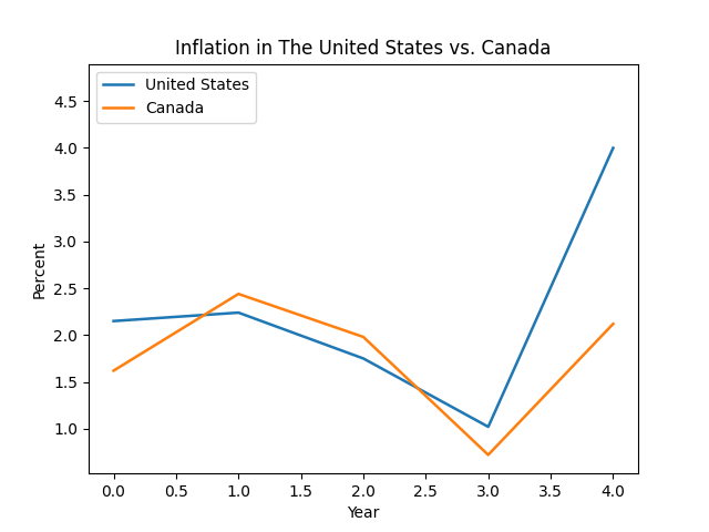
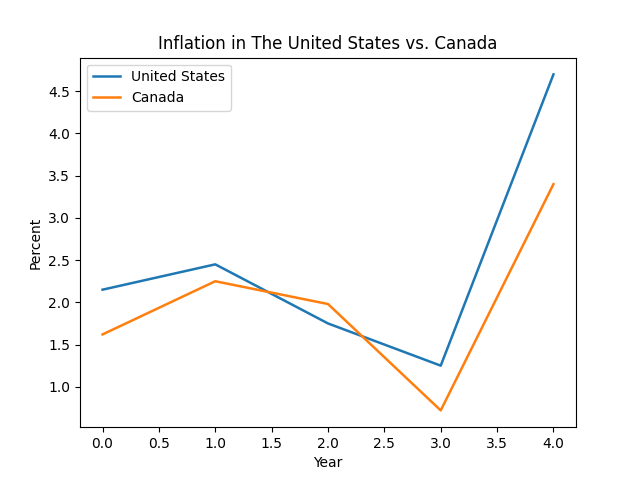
United States/1.0: 2.24 -> 2.45
Canada/1.0: 2.44 -> 2.25
United States/3.0: 1.02 -> 1.25
United States/4.0: 4.00 -> 4.70
Canada/4.0: 2.12 -> 3.40
